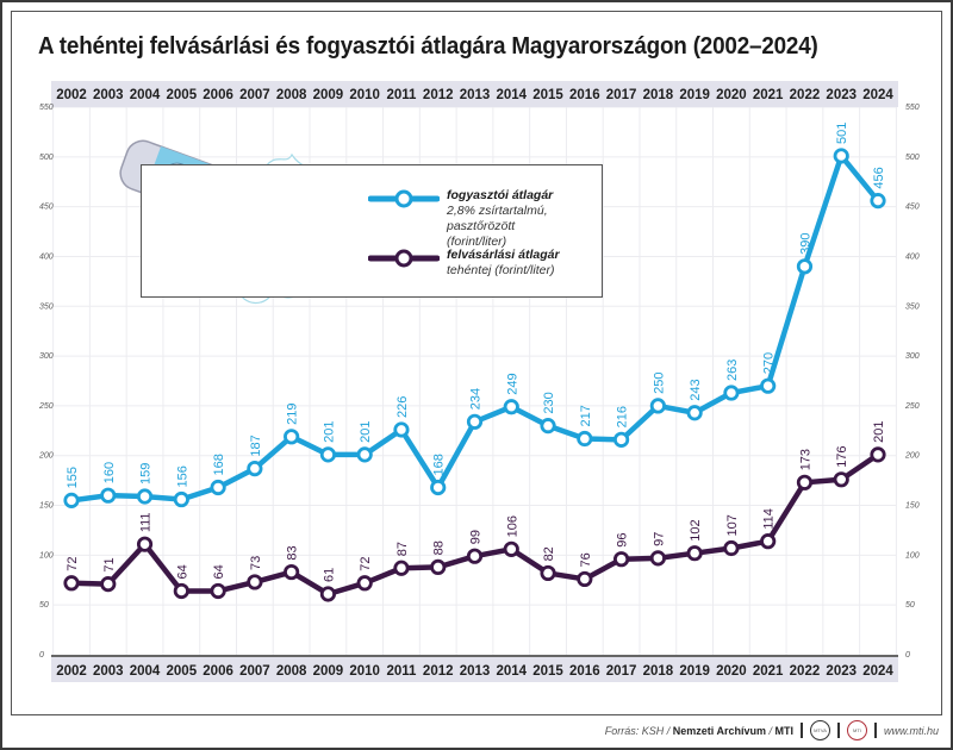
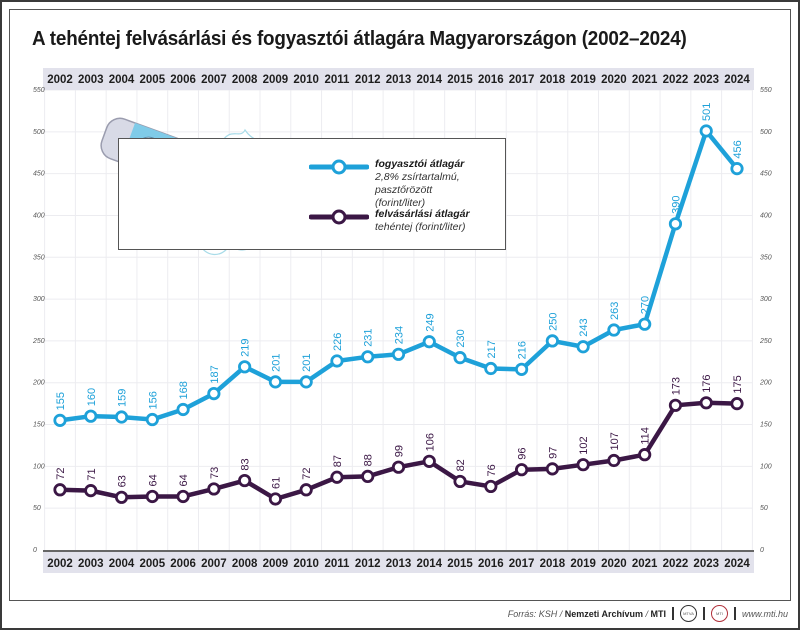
felvásárlási átlagár/2004: 111 -> 63
fogyasztói átlagár/2012: 168 -> 231
felvásárlási átlagár/2024: 201 -> 175
